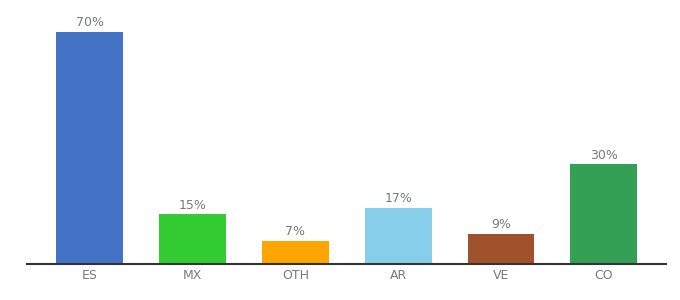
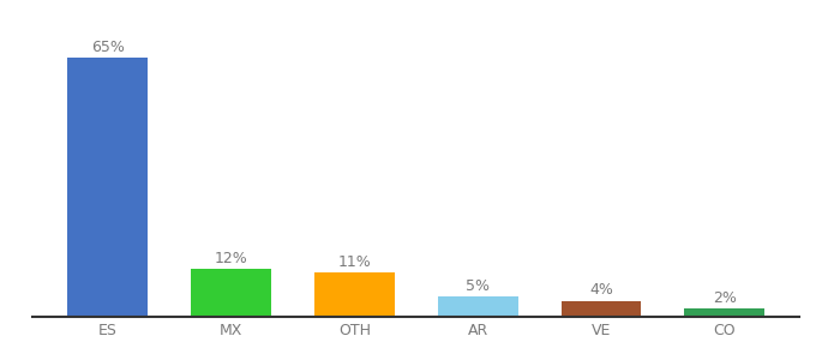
ES: 70% -> 65%
MX: 15% -> 12%
OTH: 7% -> 11%
AR: 17% -> 5%
VE: 9% -> 4%
CO: 30% -> 2%
